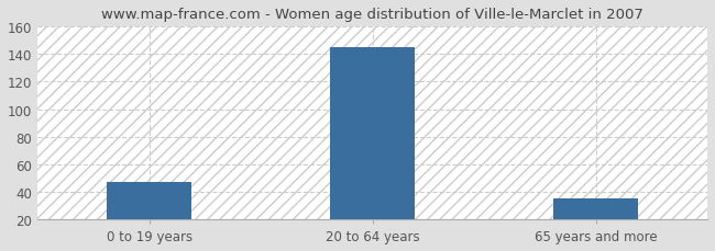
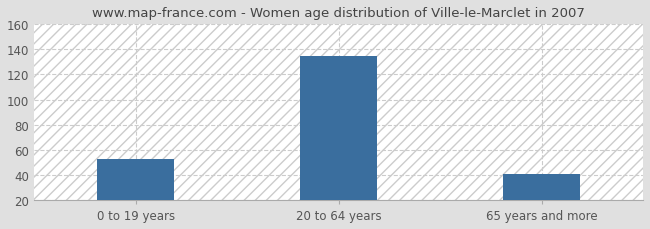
0 to 19 years: 47 -> 53
20 to 64 years: 145 -> 135
65 years and more: 35 -> 41
